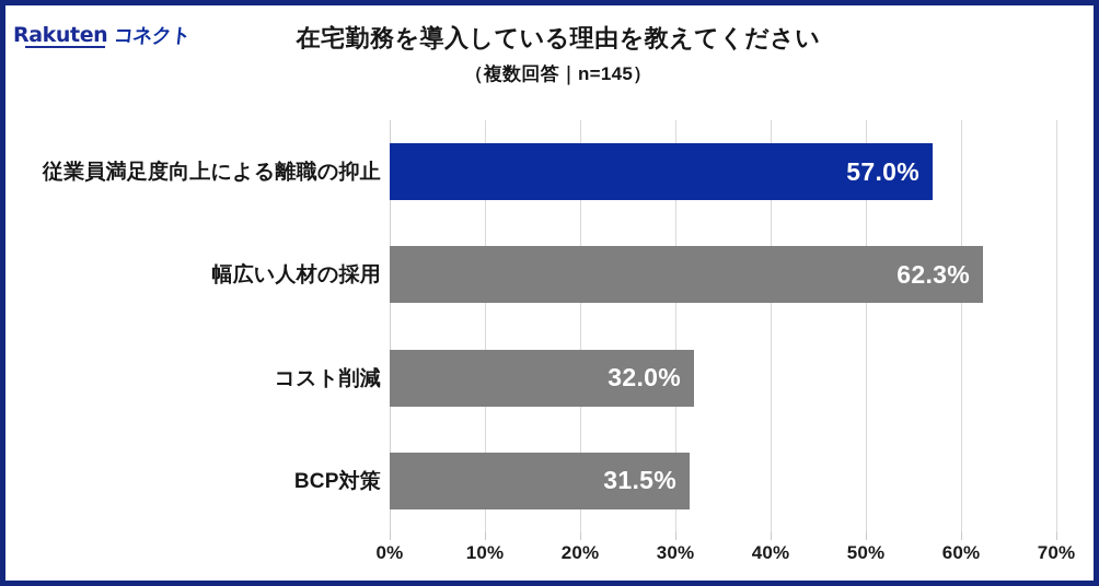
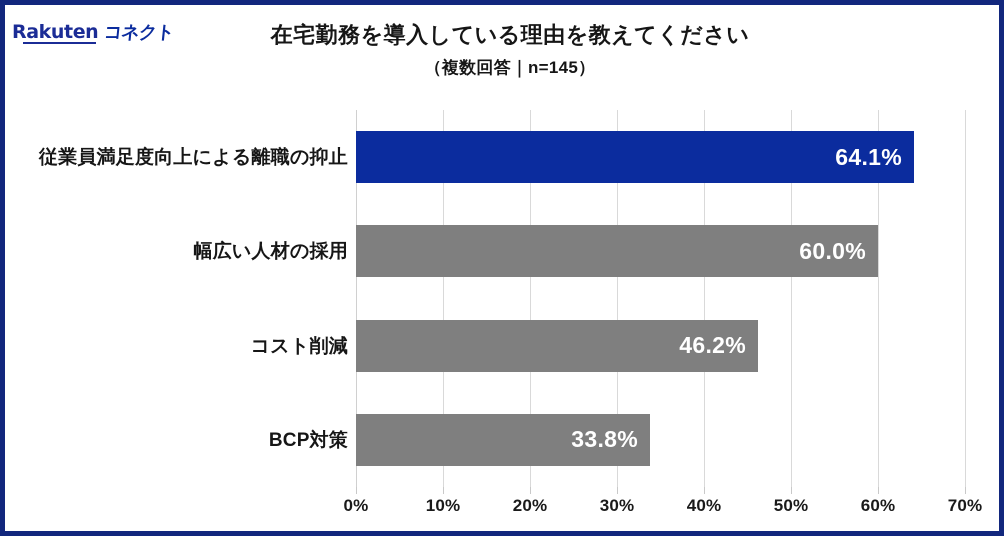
従業員満足度向上による離職の抑止: 57.0% -> 64.1%
幅広い人材の採用: 62.3% -> 60.0%
コスト削減: 32.0% -> 46.2%
BCP対策: 31.5% -> 33.8%
